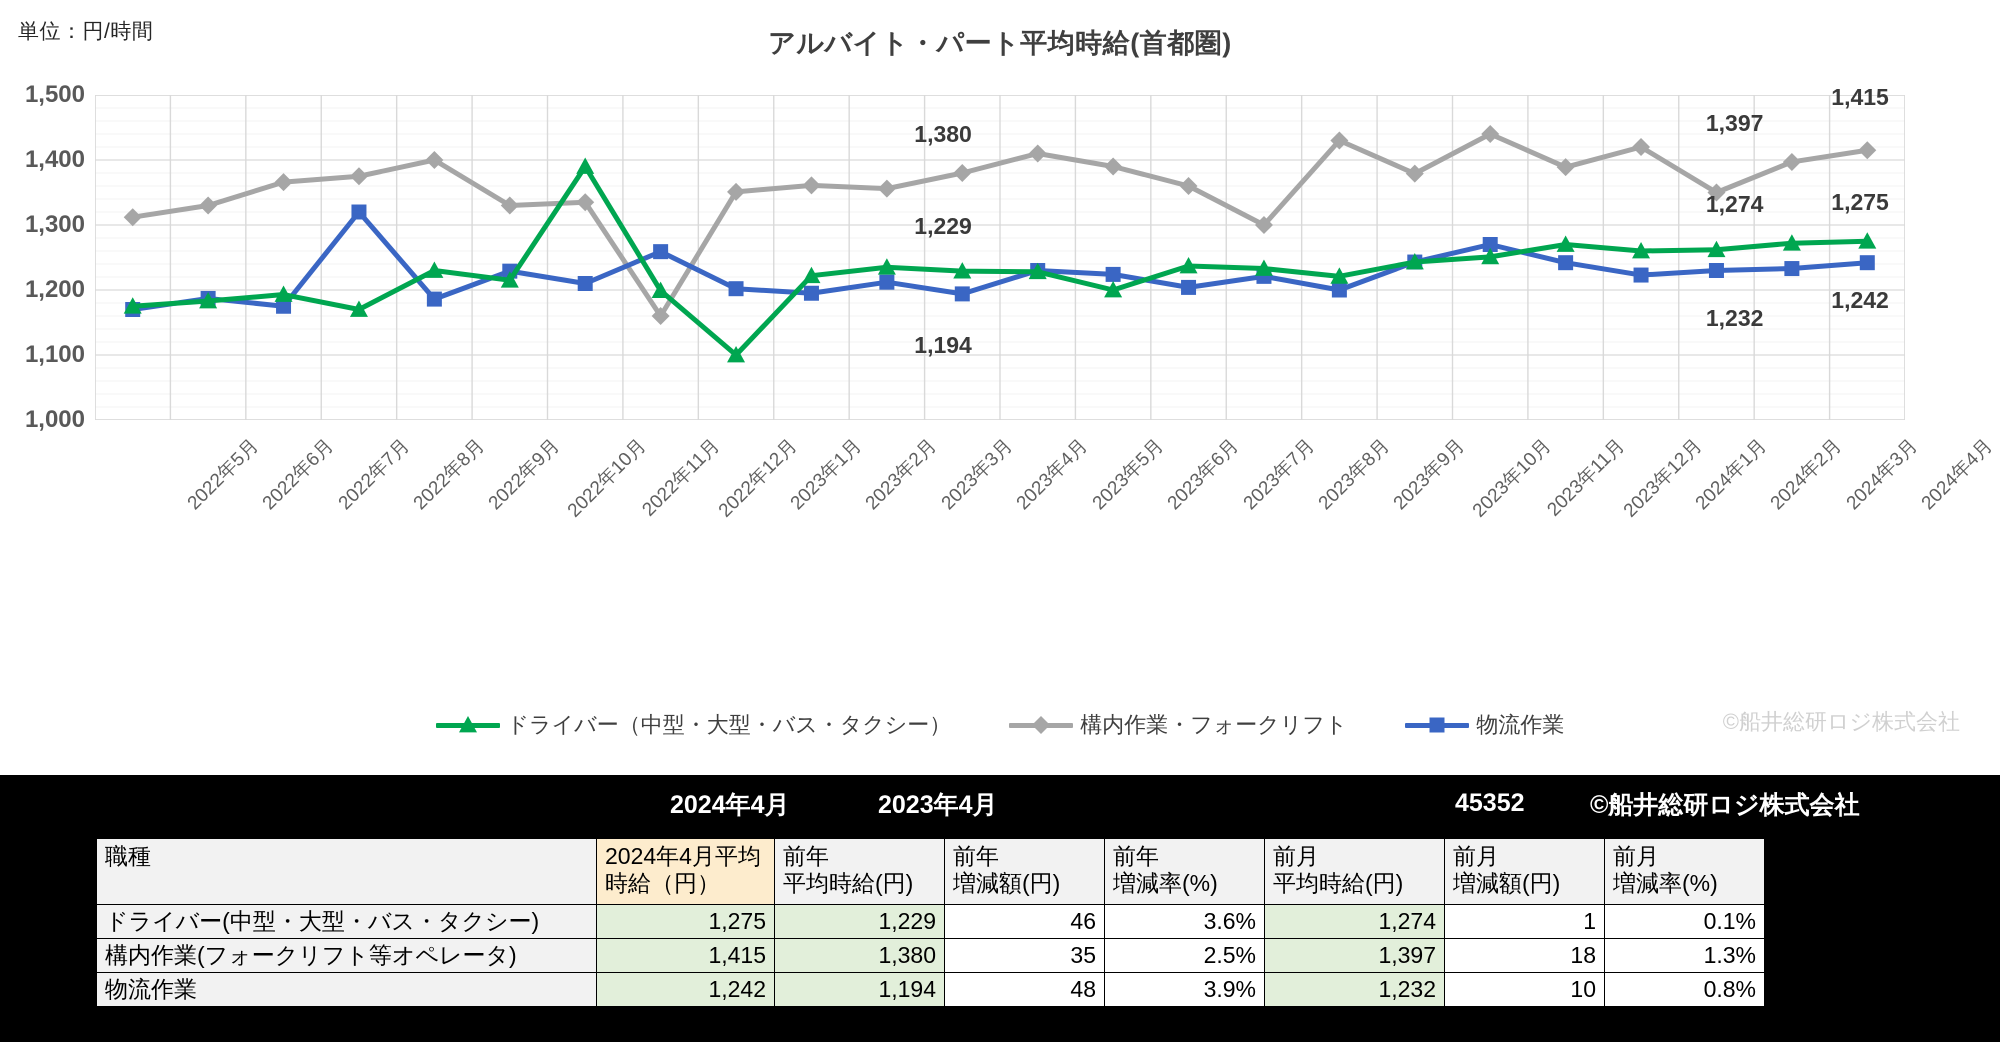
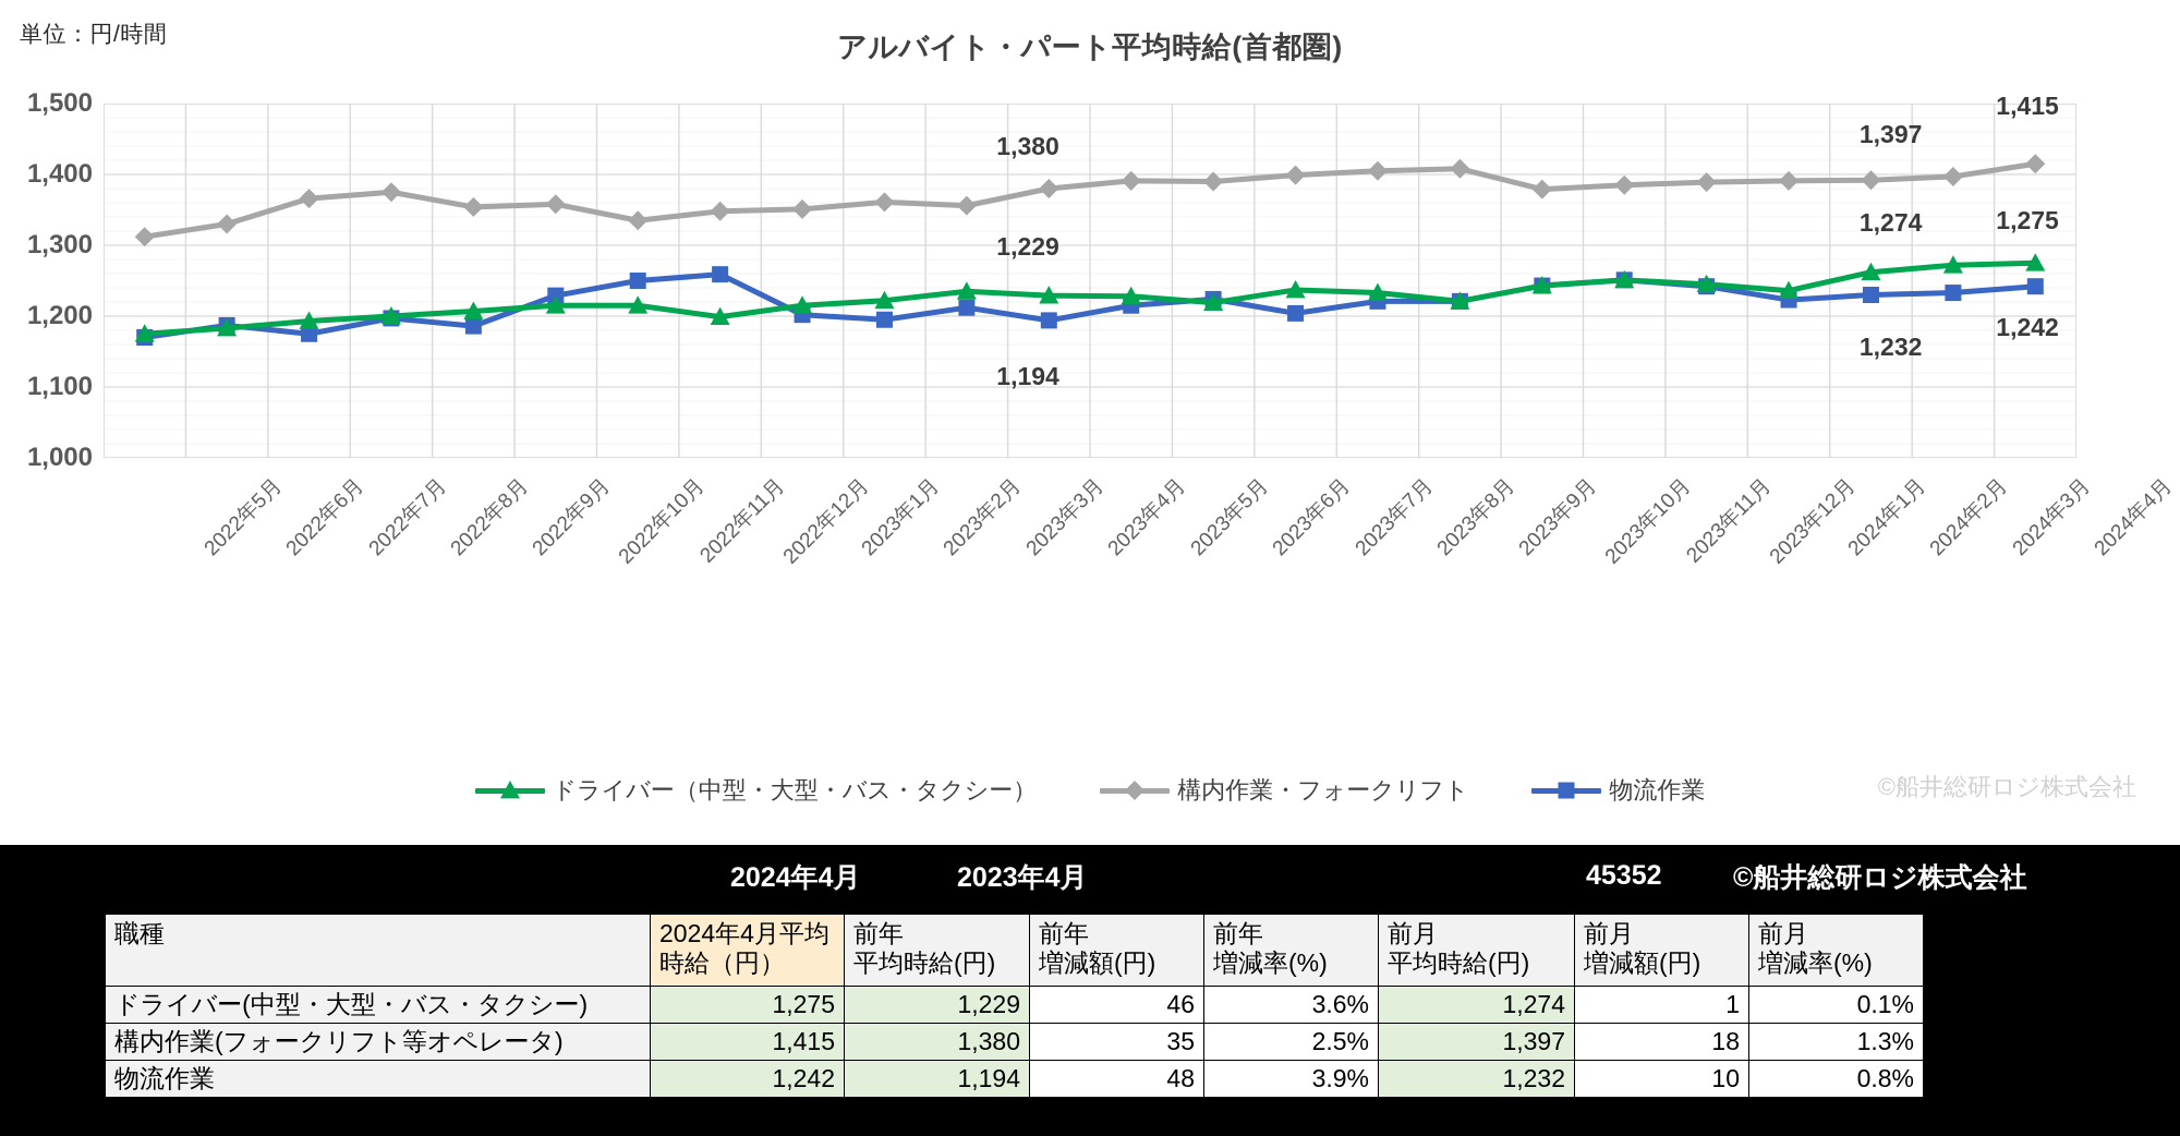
ドライバー（中型・大型・バス・タクシー）/2022年8月: 1170 -> 1200
物流作業/2022年8月: 1320 -> 1200
ドライバー（中型・大型・バス・タクシー）/2022年9月: 1230 -> 1210
構内作業・フォークリフト/2022年9月: 1400 -> 1350
構内作業・フォークリフト/2022年10月: 1330 -> 1360
ドライバー（中型・大型・バス・タクシー）/2022年11月: 1390 -> 1220
物流作業/2022年11月: 1210 -> 1250
構内作業・フォークリフト/2022年12月: 1160 -> 1350
ドライバー（中型・大型・バス・タクシー）/2023年1月: 1100 -> 1220
構内作業・フォークリフト/2023年5月: 1410 -> 1390
物流作業/2023年5月: 1230 -> 1220
ドライバー（中型・大型・バス・タクシー）/2023年6月: 1200 -> 1220
構内作業・フォークリフト/2023年7月: 1360 -> 1400
構内作業・フォークリフト/2023年8月: 1300 -> 1400
構内作業・フォークリフト/2023年9月: 1430 -> 1410
物流作業/2023年9月: 1200 -> 1220
構内作業・フォークリフト/2023年11月: 1440 -> 1380
物流作業/2023年11月: 1270 -> 1250
ドライバー（中型・大型・バス・タクシー）/2023年12月: 1270 -> 1240
ドライバー（中型・大型・バス・タクシー）/2024年1月: 1260 -> 1240
構内作業・フォークリフト/2024年1月: 1420 -> 1390
構内作業・フォークリフト/2024年2月: 1350 -> 1390
